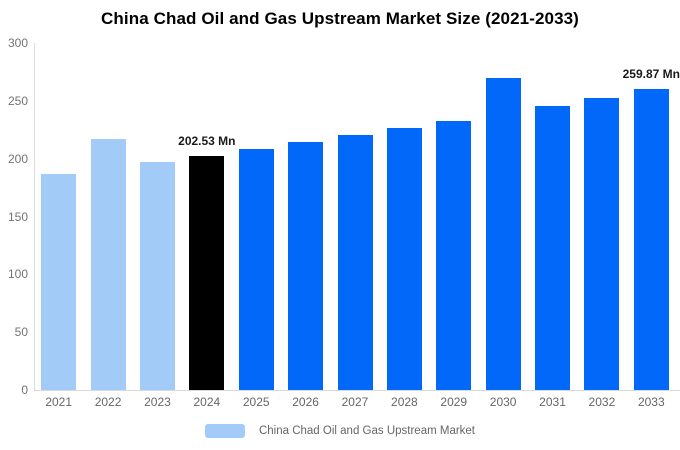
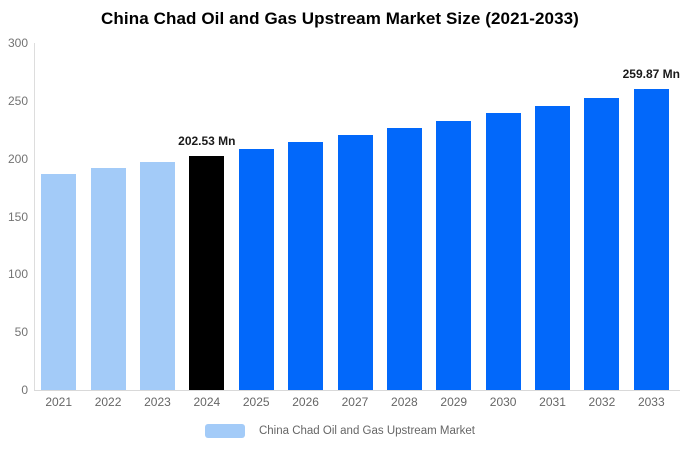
2022: 217 -> 192
2030: 270 -> 239
